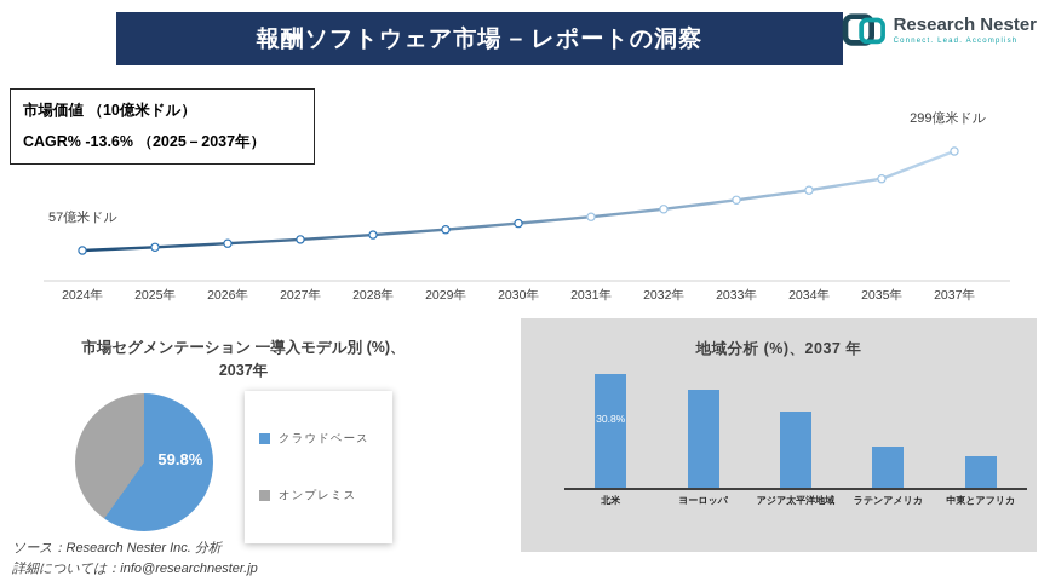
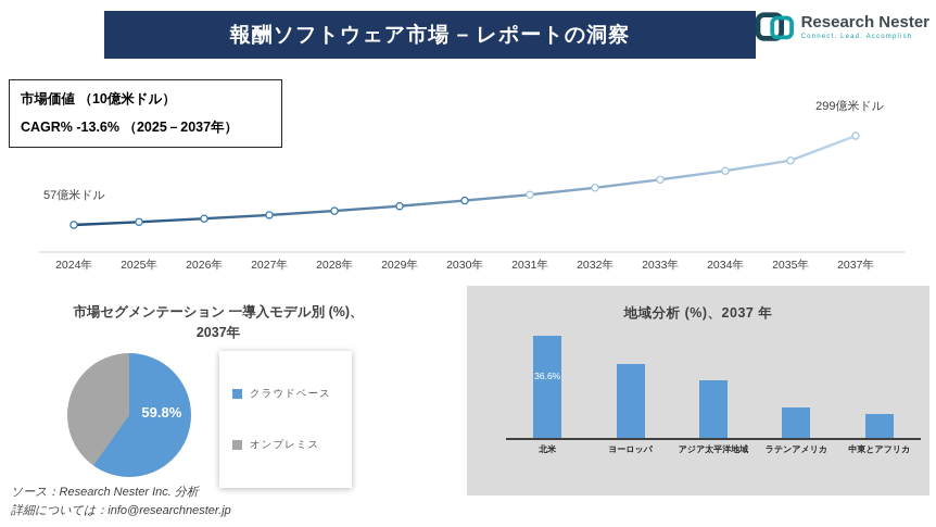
地域分析 (%)、2037 年/北米: 30.8% -> 36.6%
